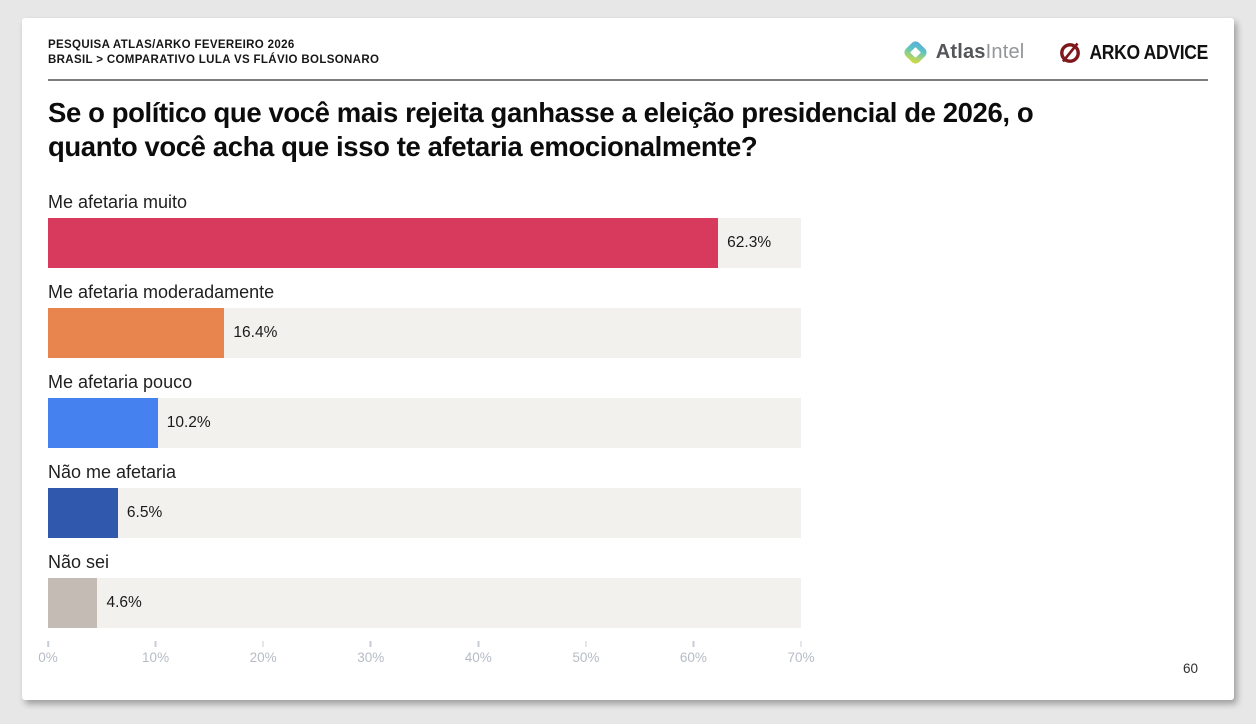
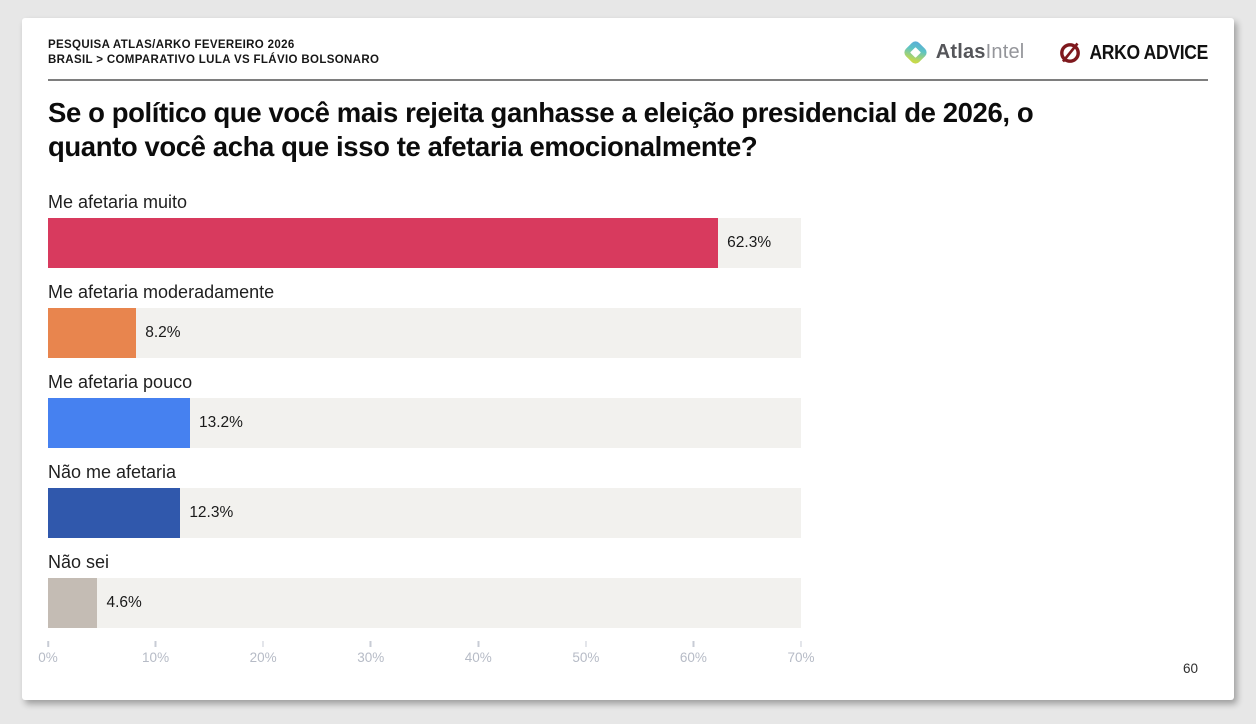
Me afetaria moderadamente: 16.4% -> 8.2%
Me afetaria pouco: 10.2% -> 13.2%
Não me afetaria: 6.5% -> 12.3%
